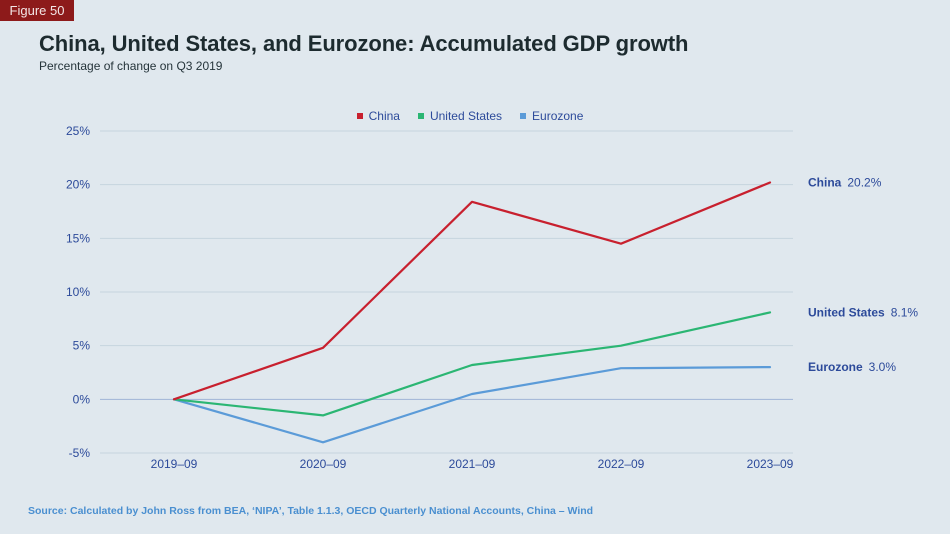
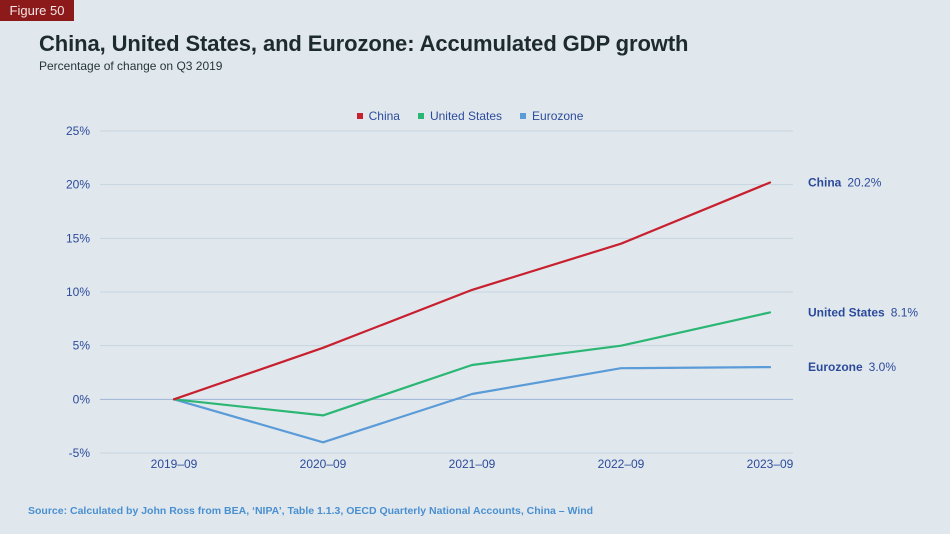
China/2021–09: 18.4% -> 10.2%
